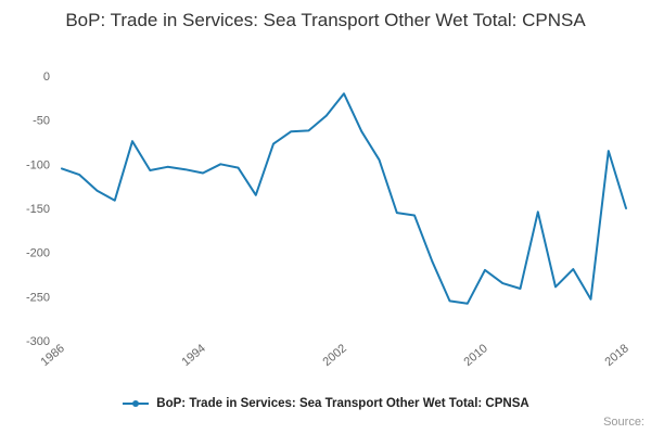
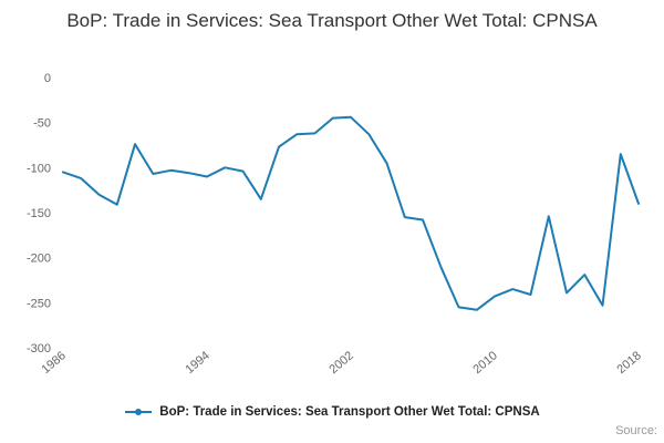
2002: -20 -> -40
2010: -220 -> -240
2018: -150 -> -140
